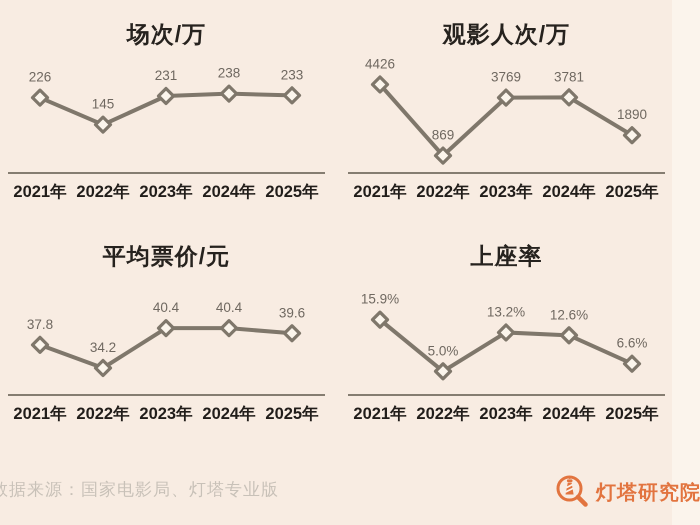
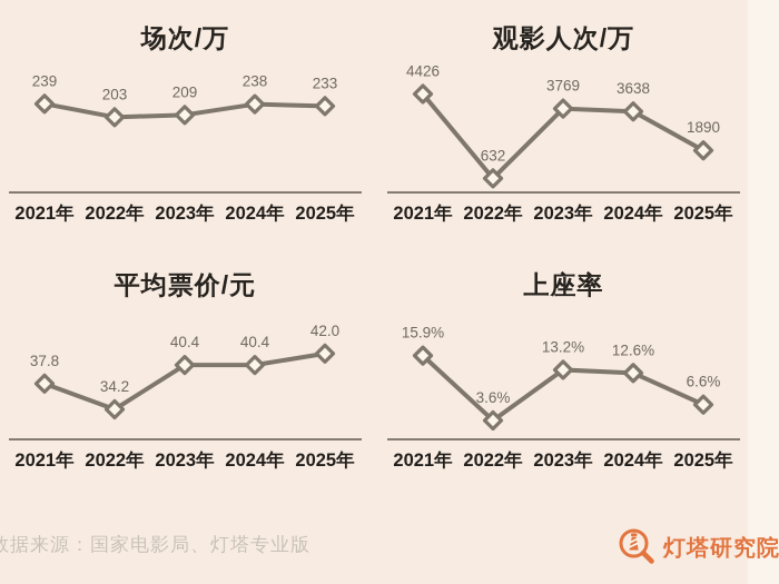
场次/万/2021年: 226 -> 239
场次/万/2022年: 145 -> 203
场次/万/2023年: 231 -> 209
观影人次/万/2022年: 869 -> 632
观影人次/万/2024年: 3781 -> 3638
平均票价/元/2025年: 39.6 -> 42.0
上座率/2022年: 5.0% -> 3.6%
